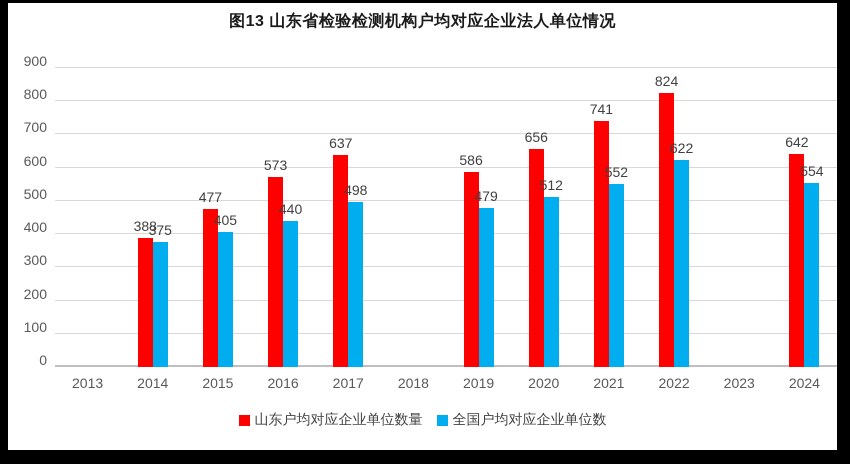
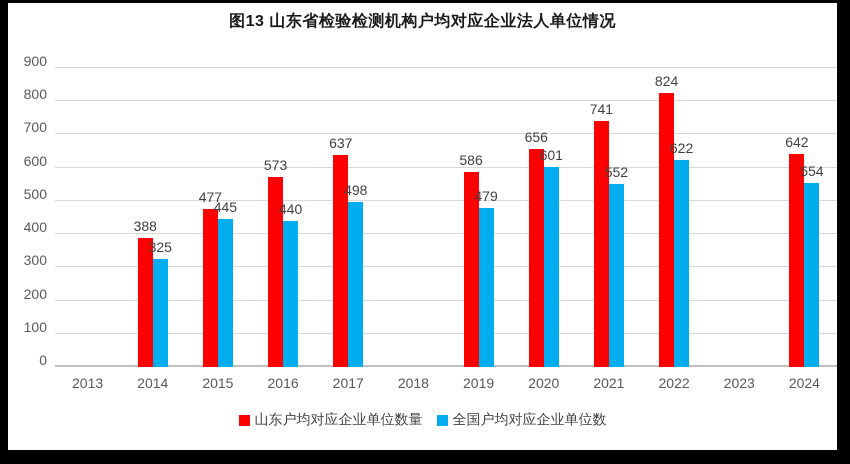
全国户均对应企业单位数/2014: 375 -> 325
全国户均对应企业单位数/2015: 405 -> 445
全国户均对应企业单位数/2020: 512 -> 601
